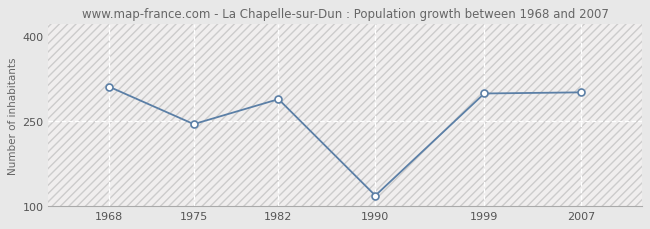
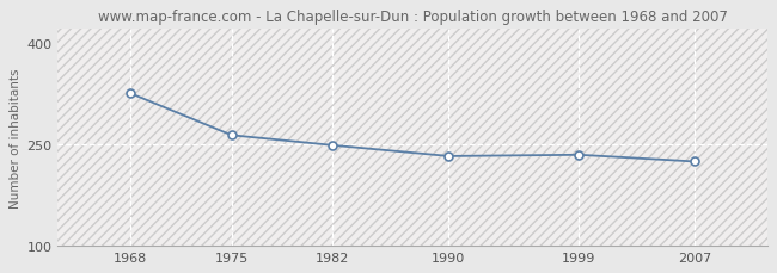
1968: 310 -> 325
1975: 244 -> 263
1982: 288 -> 248
1990: 118 -> 232
1999: 298 -> 234
2007: 300 -> 224
